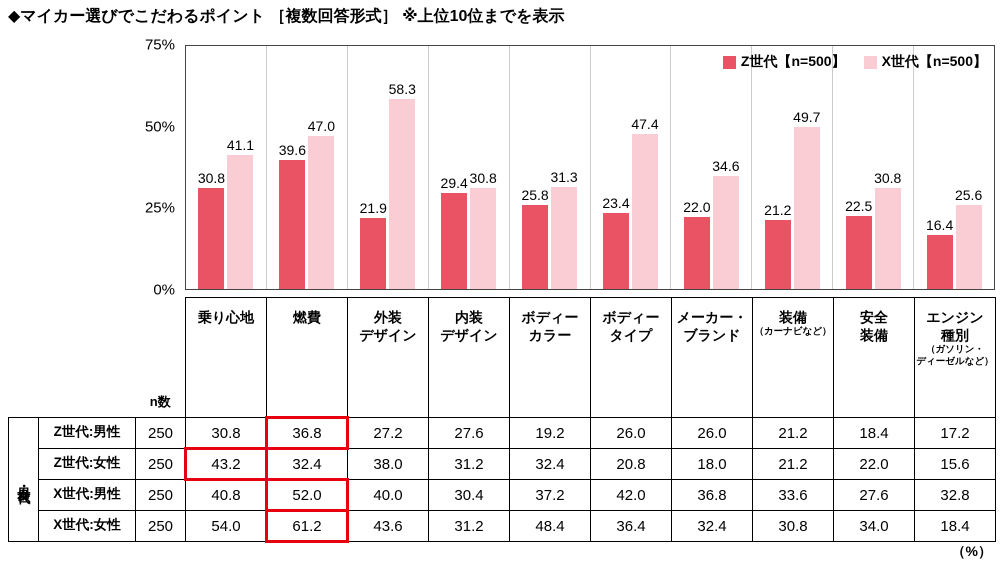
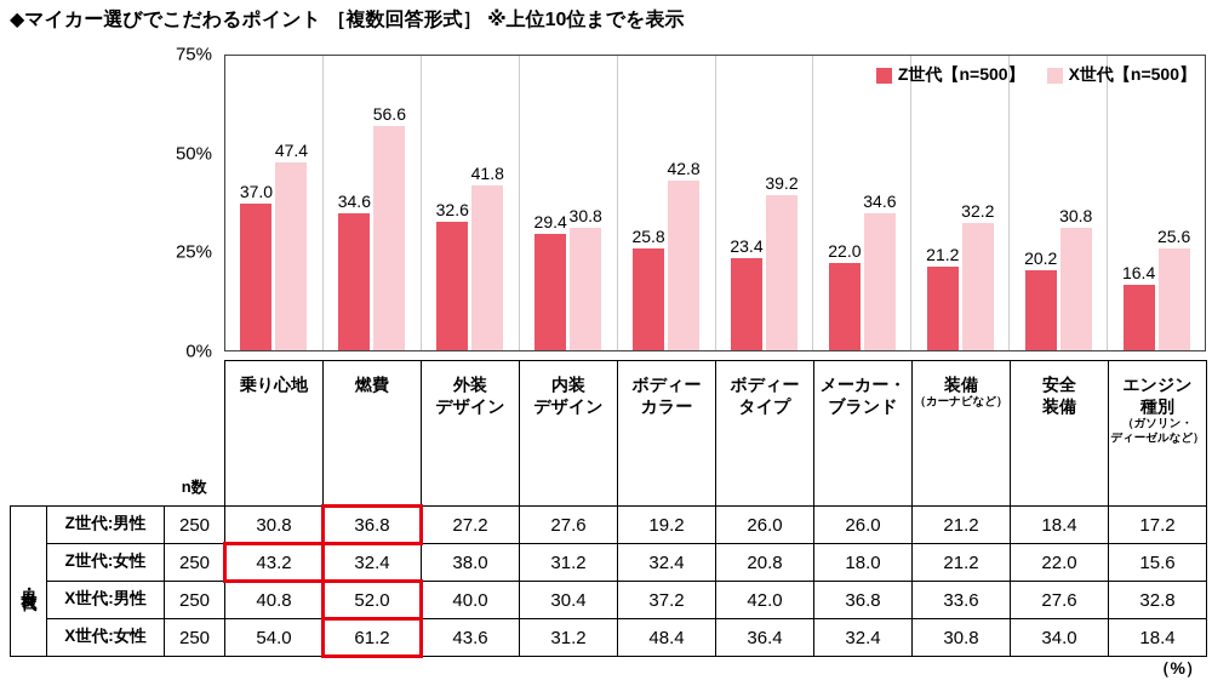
Z世代【n=500】/乗り心地: 30.8 -> 37.0
X世代【n=500】/乗り心地: 41.1 -> 47.4
Z世代【n=500】/燃費: 39.6 -> 34.6
X世代【n=500】/燃費: 47.0 -> 56.6
Z世代【n=500】/外装デザイン: 21.9 -> 32.6
X世代【n=500】/外装デザイン: 58.3 -> 41.8
X世代【n=500】/ボディーカラー: 31.3 -> 42.8
X世代【n=500】/ボディータイプ: 47.4 -> 39.2
X世代【n=500】/装備（カーナビなど）: 49.7 -> 32.2
Z世代【n=500】/安全装備: 22.5 -> 20.2
